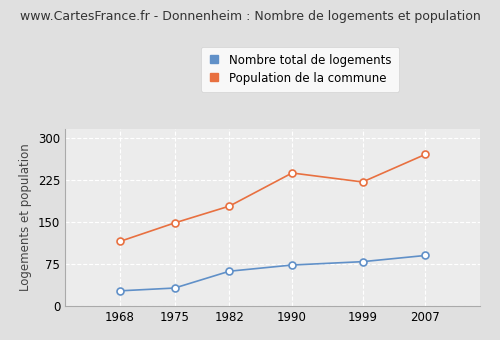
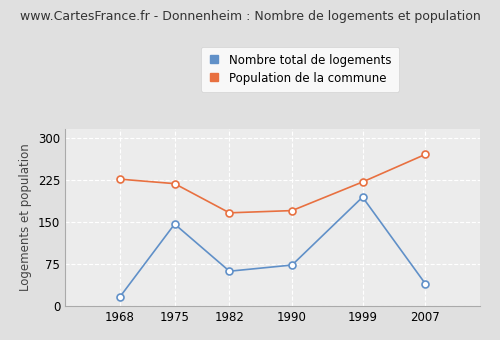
Nombre total de logements/1968: 27 -> 16
Population de la commune/1968: 115 -> 226
Nombre total de logements/1975: 32 -> 146
Population de la commune/1975: 148 -> 218
Population de la commune/1982: 178 -> 166
Population de la commune/1990: 237 -> 170
Nombre total de logements/1999: 79 -> 194
Nombre total de logements/2007: 90 -> 40
